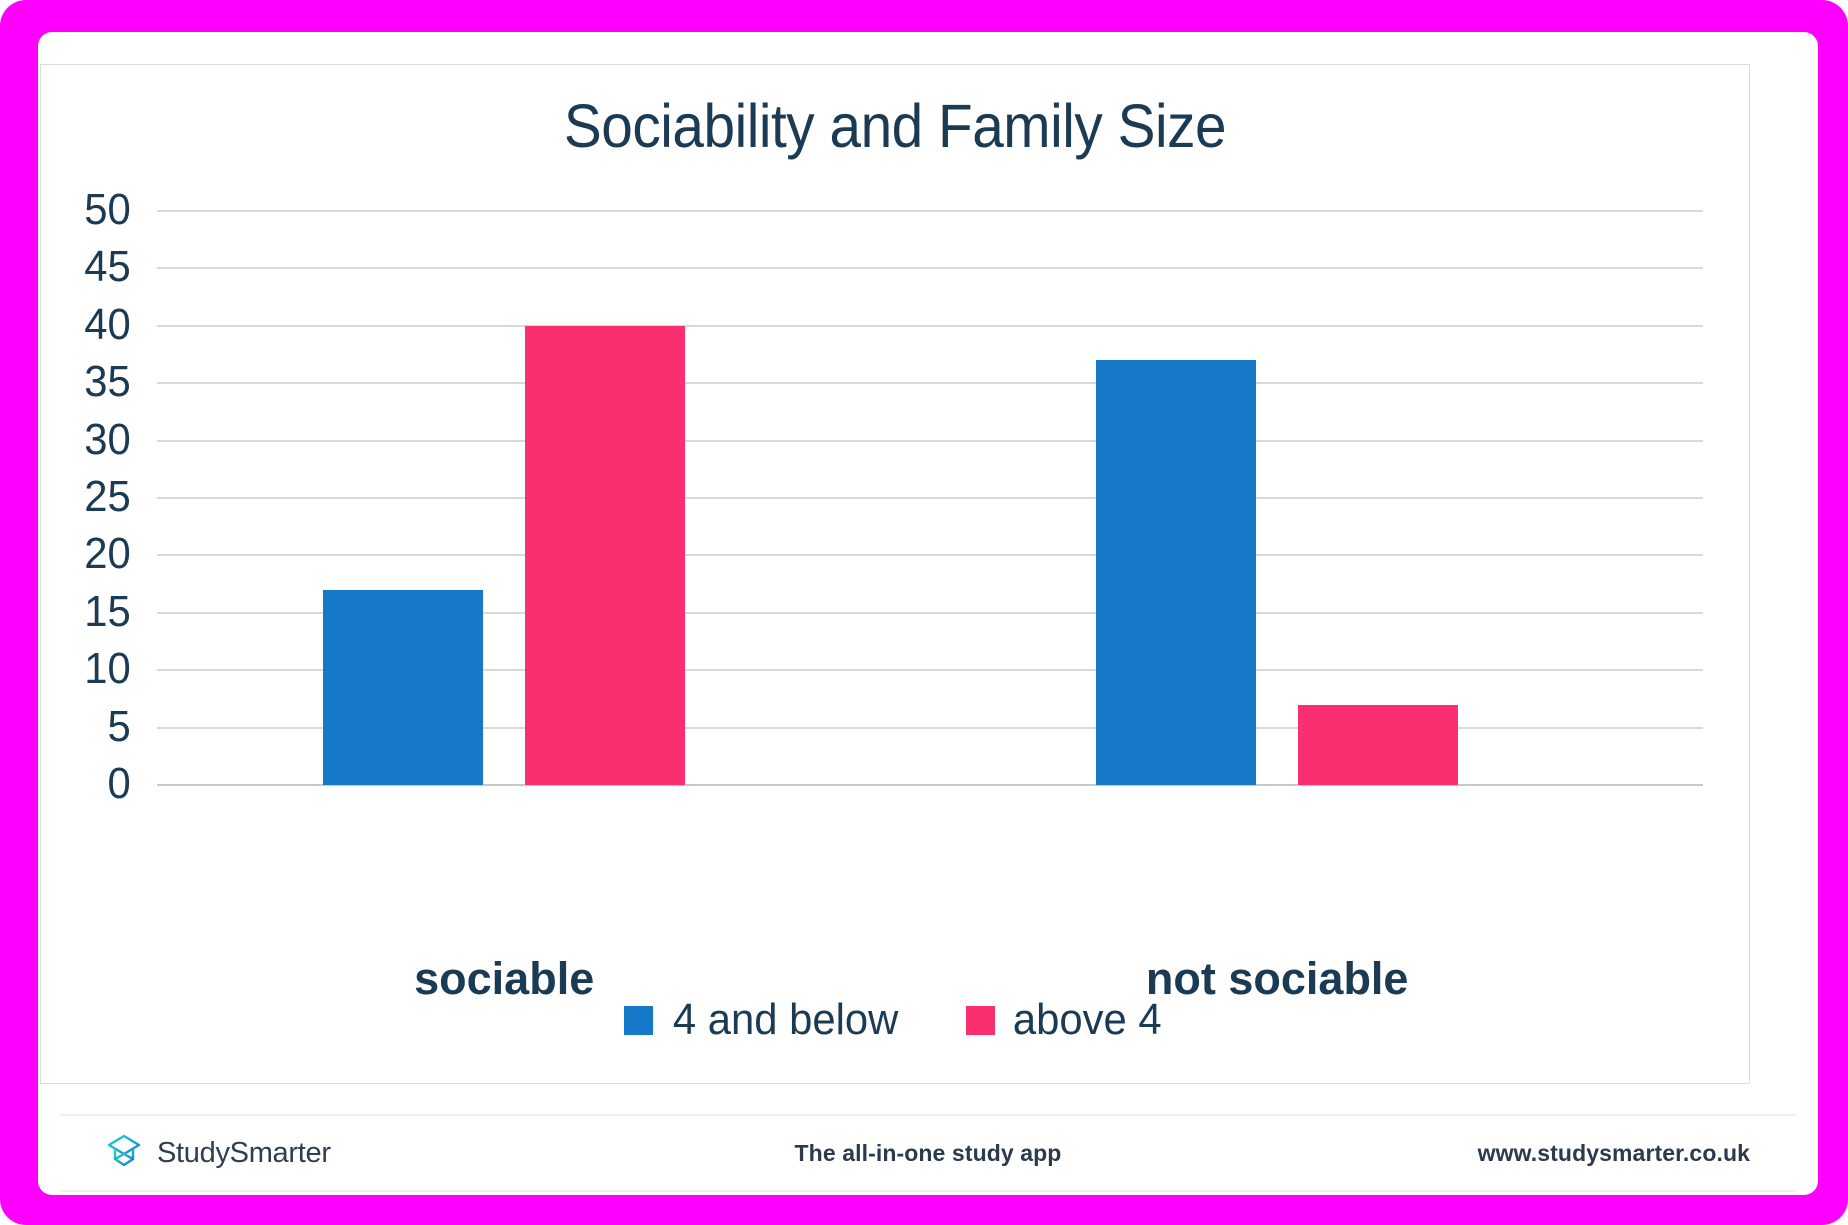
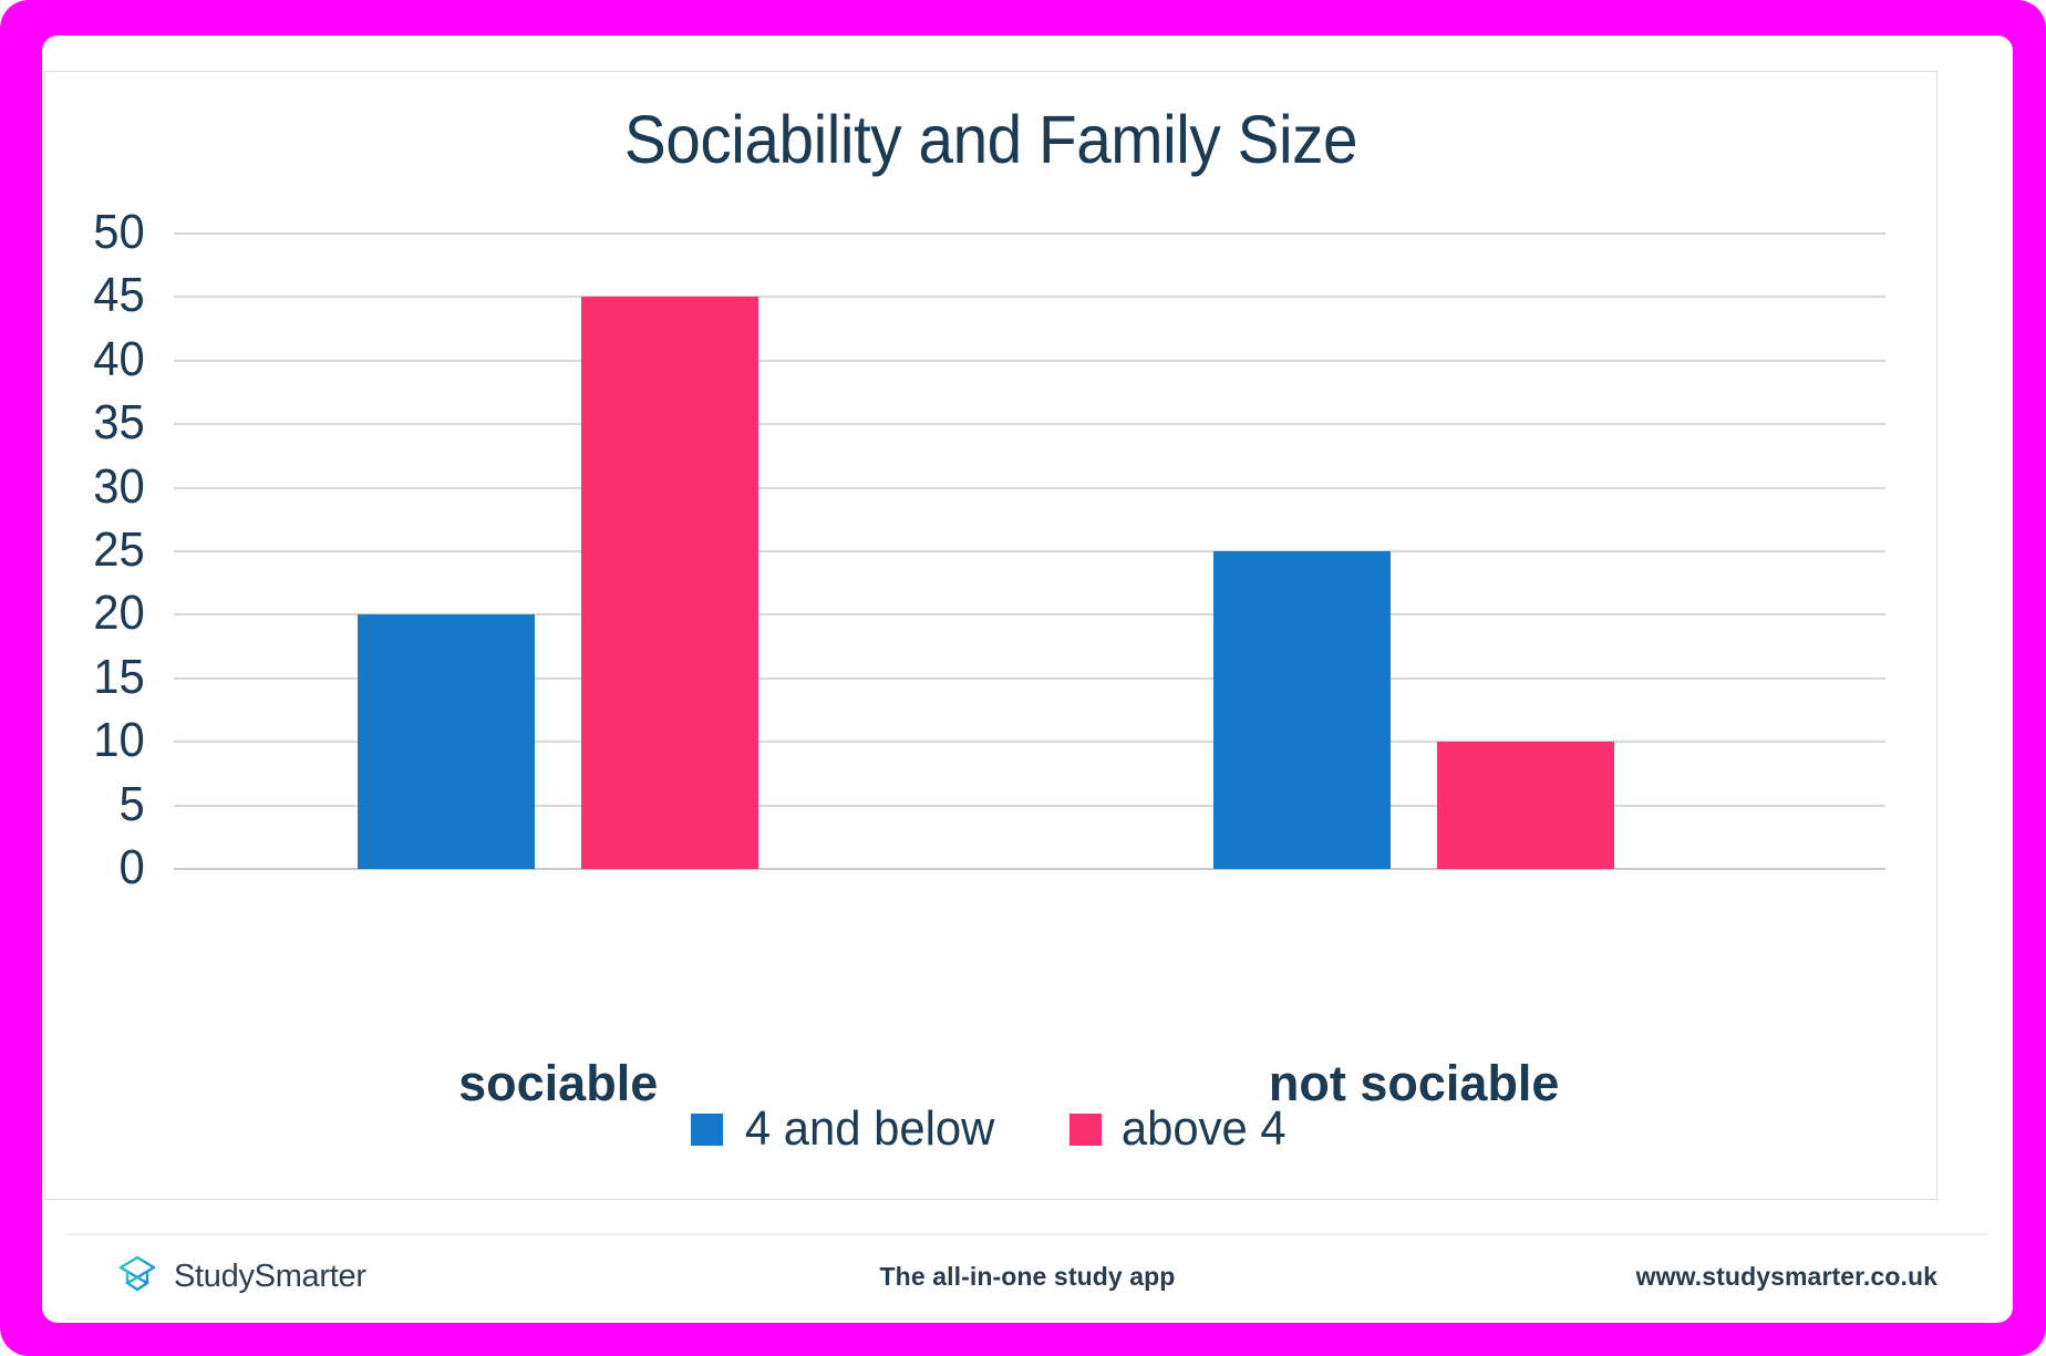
4 and below/sociable: 17 -> 20
above 4/sociable: 40 -> 45
4 and below/not sociable: 37 -> 25
above 4/not sociable: 7 -> 10
